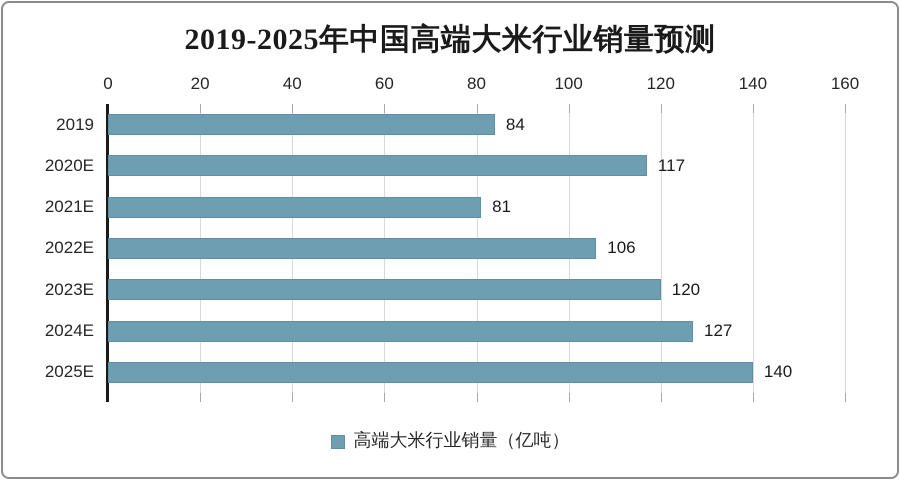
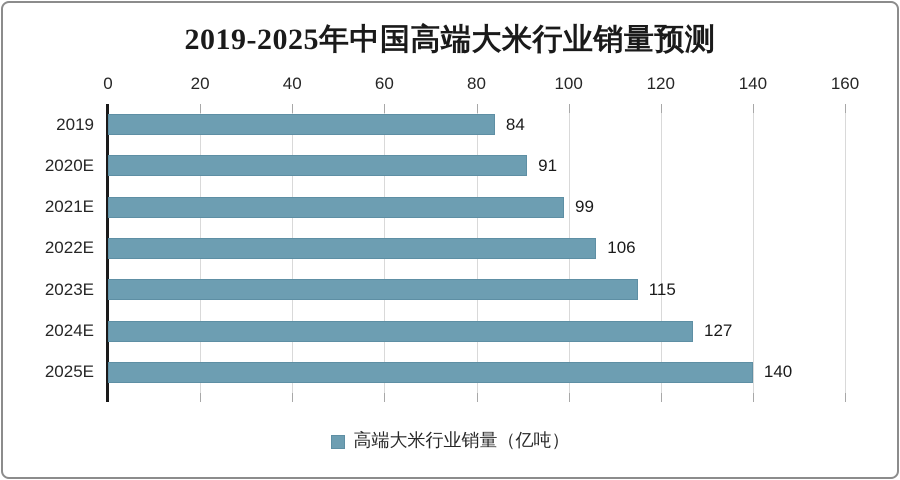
2020E: 117 -> 91
2021E: 81 -> 99
2023E: 120 -> 115
